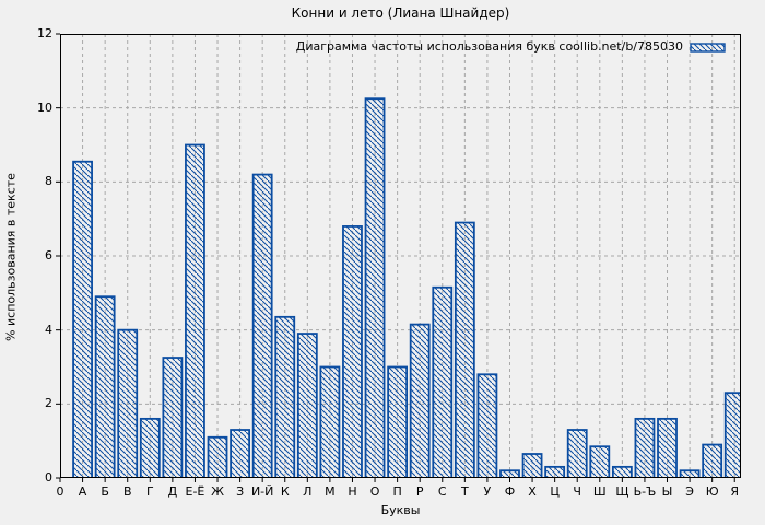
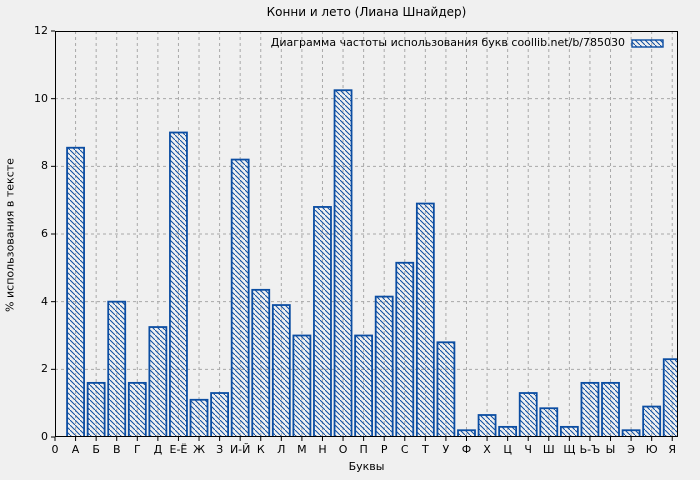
Б: 4.9 -> 1.6
